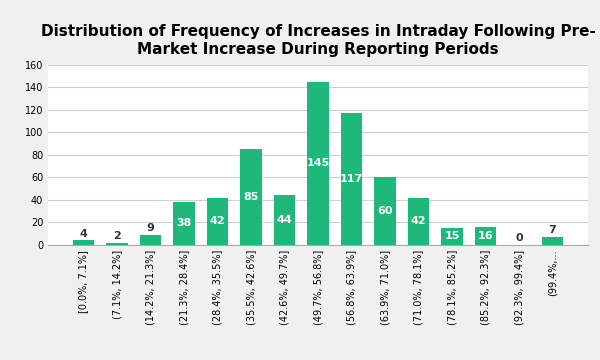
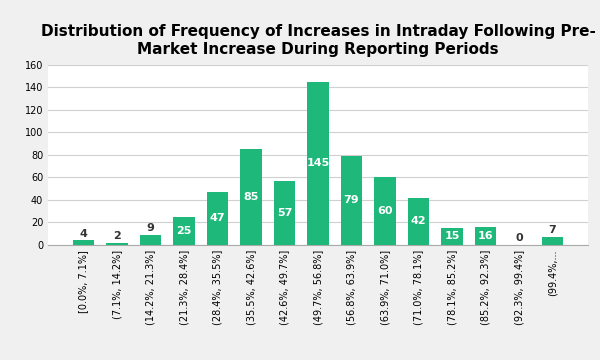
(21.3%, 28.4%]: 38 -> 25
(28.4%, 35.5%]: 42 -> 47
(42.6%, 49.7%]: 44 -> 57
(56.8%, 63.9%]: 117 -> 79
